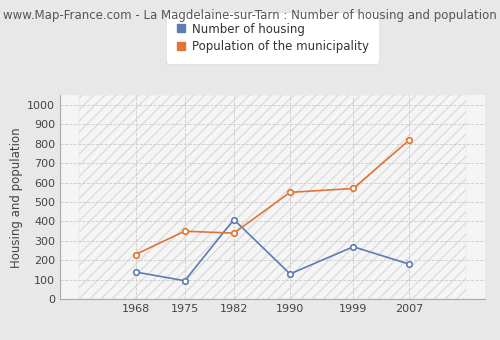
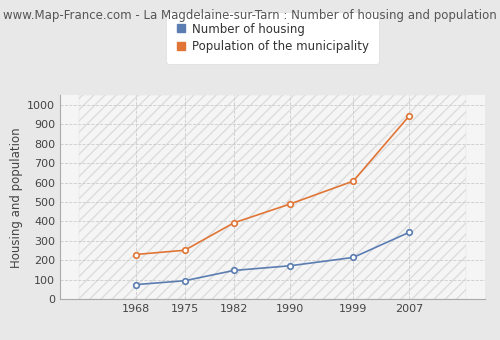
Number of housing/1968: 140 -> 80
Population of the municipality/1975: 350 -> 250
Number of housing/1982: 410 -> 150
Population of the municipality/1982: 340 -> 390
Number of housing/1990: 130 -> 170
Population of the municipality/1990: 550 -> 490
Number of housing/1999: 270 -> 220
Population of the municipality/1999: 570 -> 610
Number of housing/2007: 180 -> 340
Population of the municipality/2007: 820 -> 940
